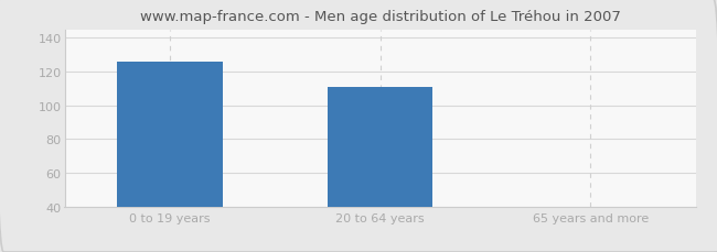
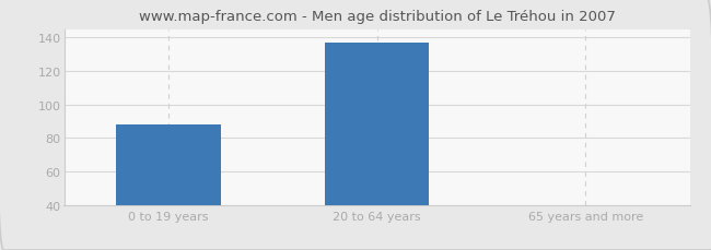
0 to 19 years: 126 -> 88
20 to 64 years: 111 -> 137
